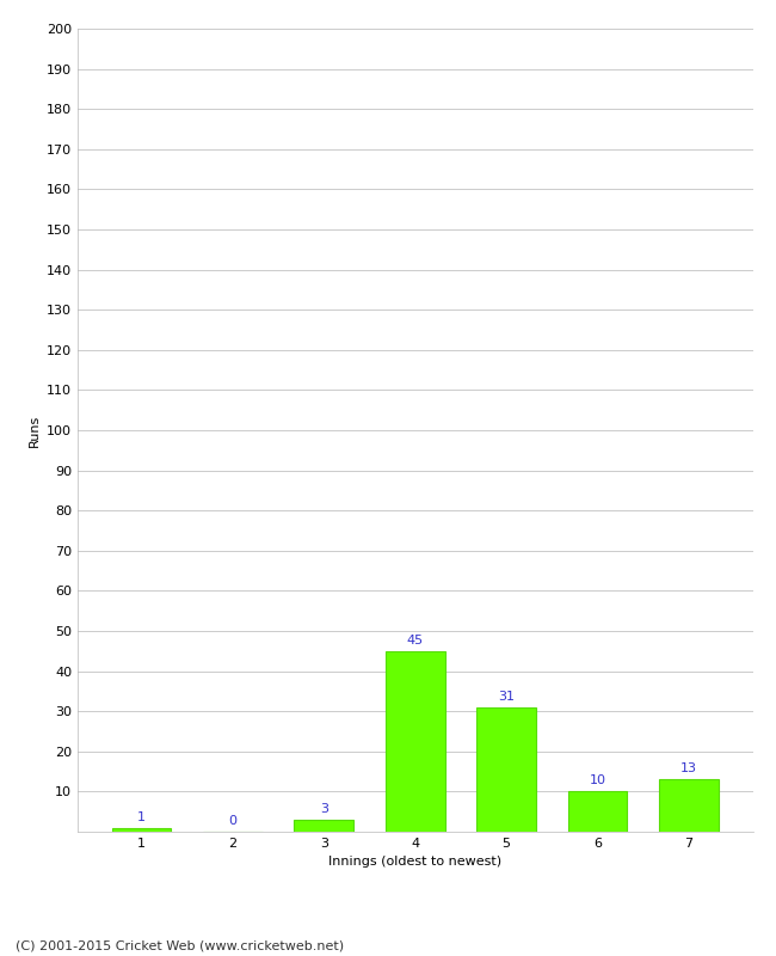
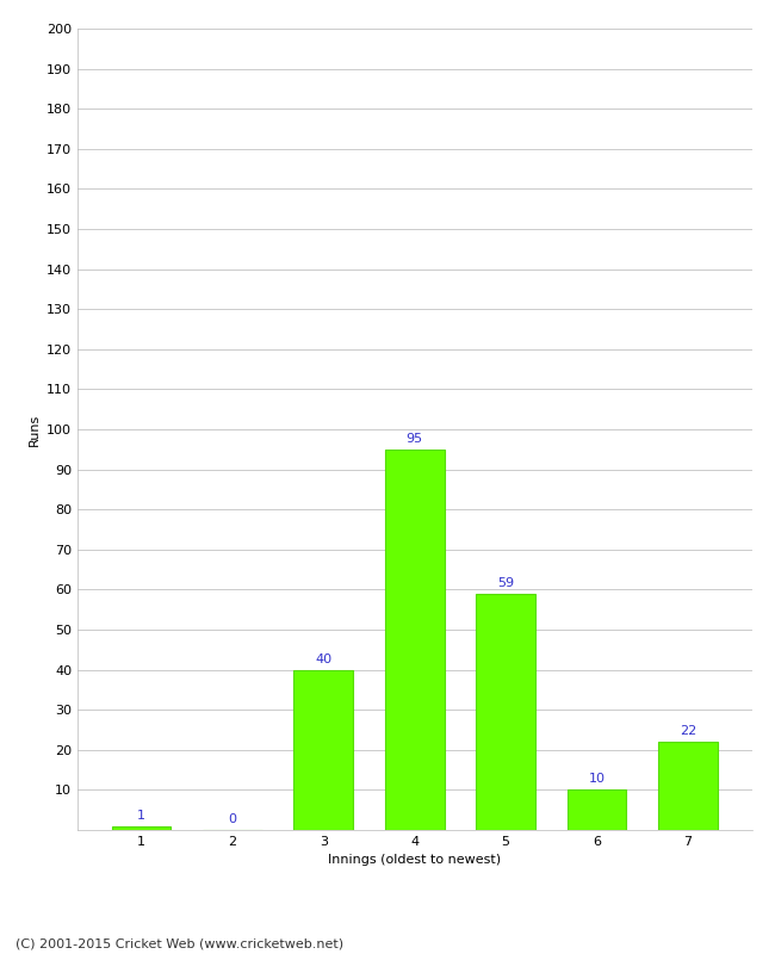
3: 3 -> 40
4: 45 -> 95
5: 31 -> 59
7: 13 -> 22
